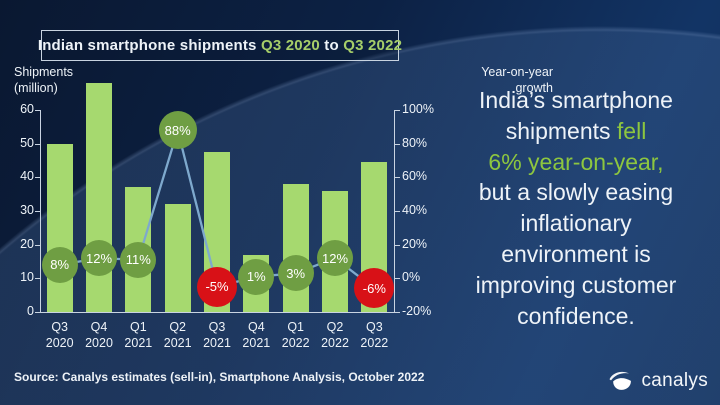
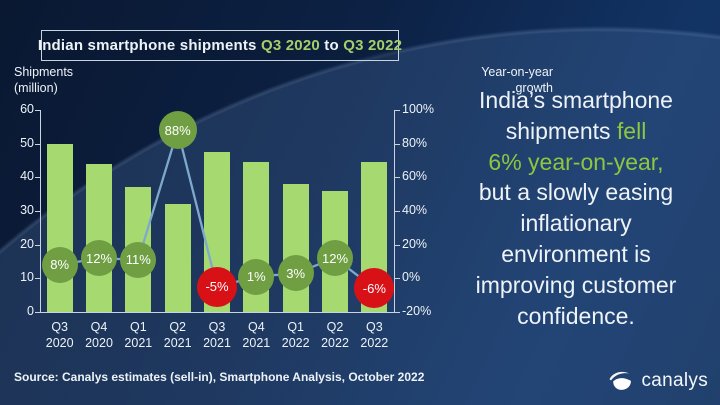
Shipments (million)/Q4 2020: 68% -> 44%
Shipments (million)/Q4 2021: 17% -> 44%
